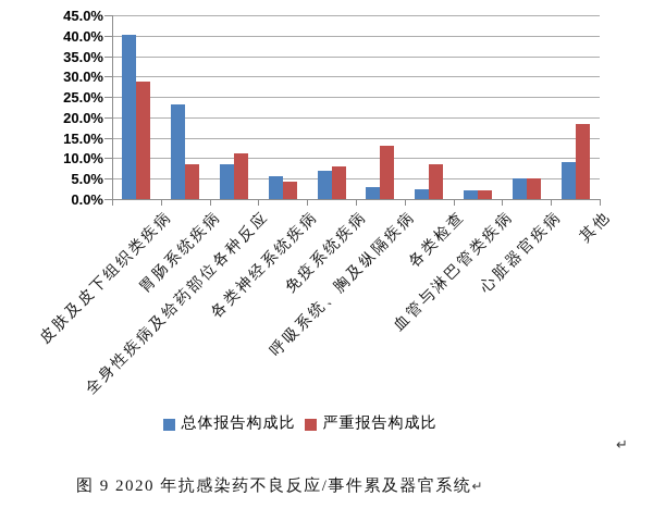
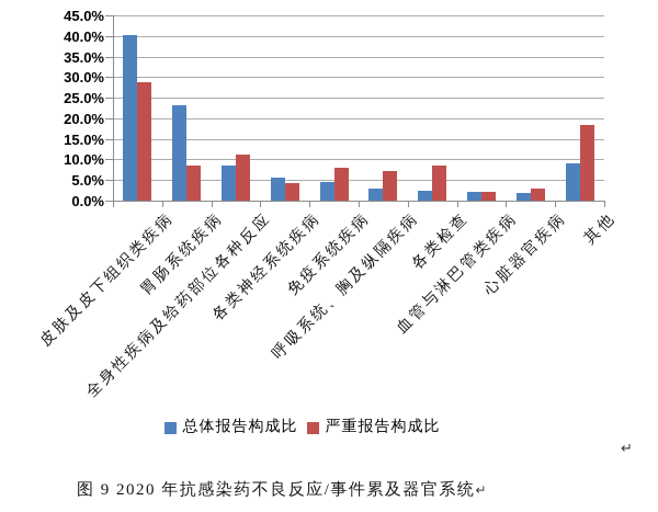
总体报告构成比/免疫系统疾病: 7% -> 4%
严重报告构成比/呼吸系统、胸及纵隔疾病: 13% -> 7%
总体报告构成比/心脏器官疾病: 5% -> 2%
严重报告构成比/心脏器官疾病: 5% -> 3%
